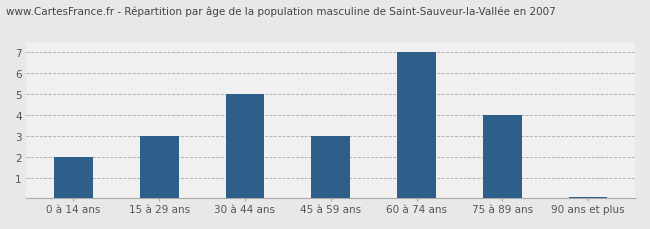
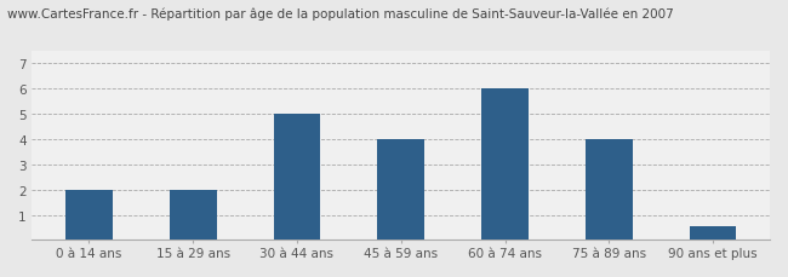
15 à 29 ans: 3.00 -> 2.00
45 à 59 ans: 3.00 -> 4.00
60 à 74 ans: 7.00 -> 6.00
90 ans et plus: 0.08 -> 0.55
